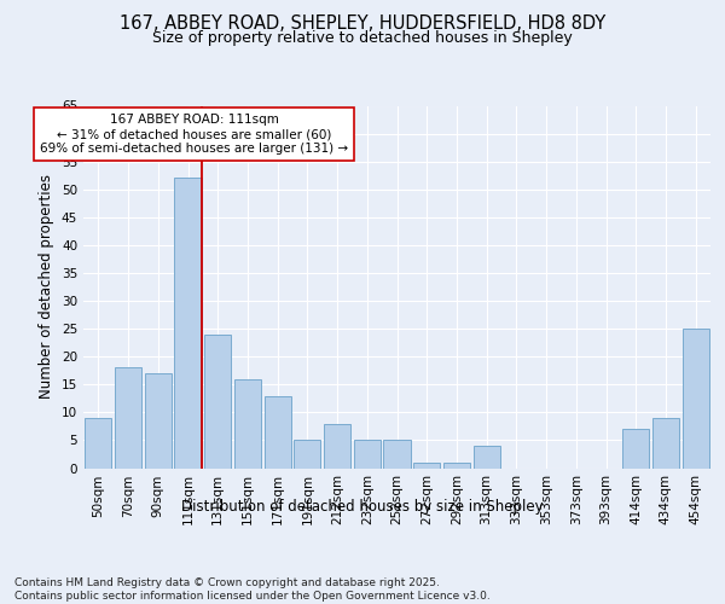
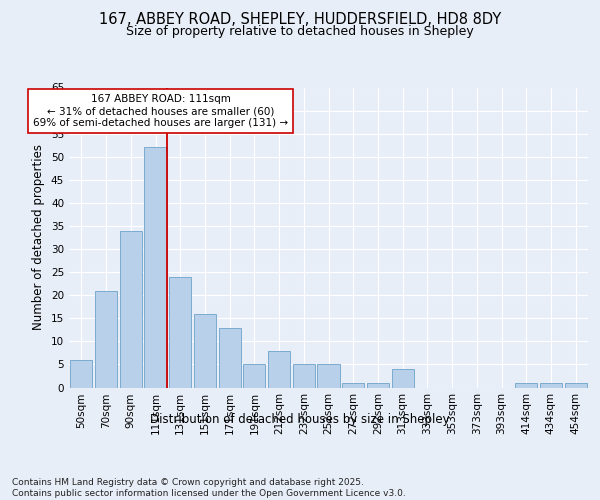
50sqm: 9 -> 6
70sqm: 18 -> 21
90sqm: 17 -> 34
414sqm: 7 -> 1
434sqm: 9 -> 1
454sqm: 25 -> 1
